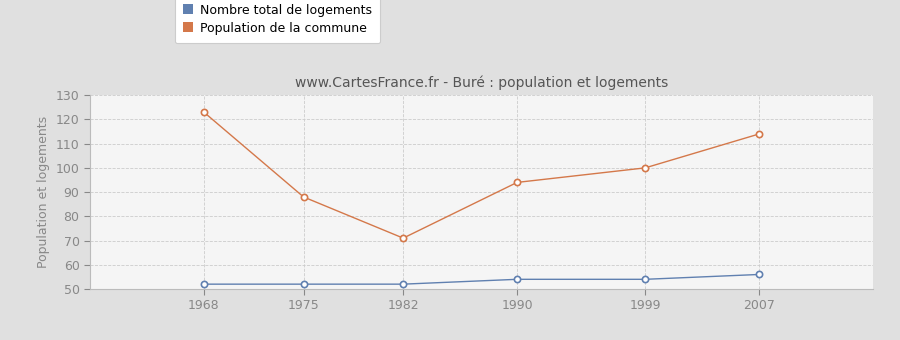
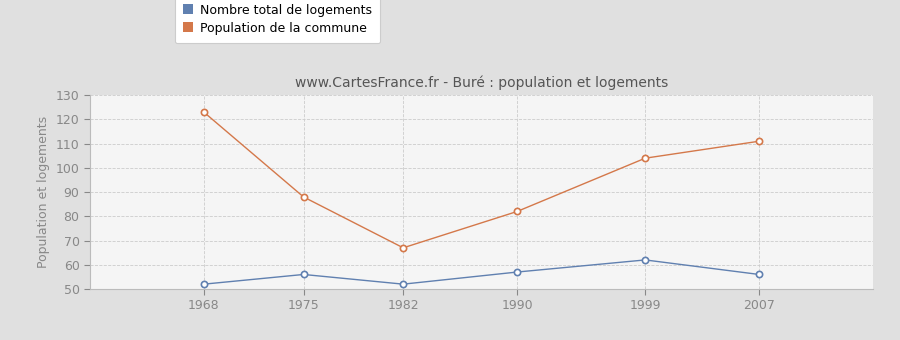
Nombre total de logements/1975: 52 -> 56
Population de la commune/1982: 71 -> 67
Nombre total de logements/1990: 54 -> 57
Population de la commune/1990: 94 -> 82
Nombre total de logements/1999: 54 -> 62
Population de la commune/1999: 100 -> 104
Population de la commune/2007: 114 -> 111
